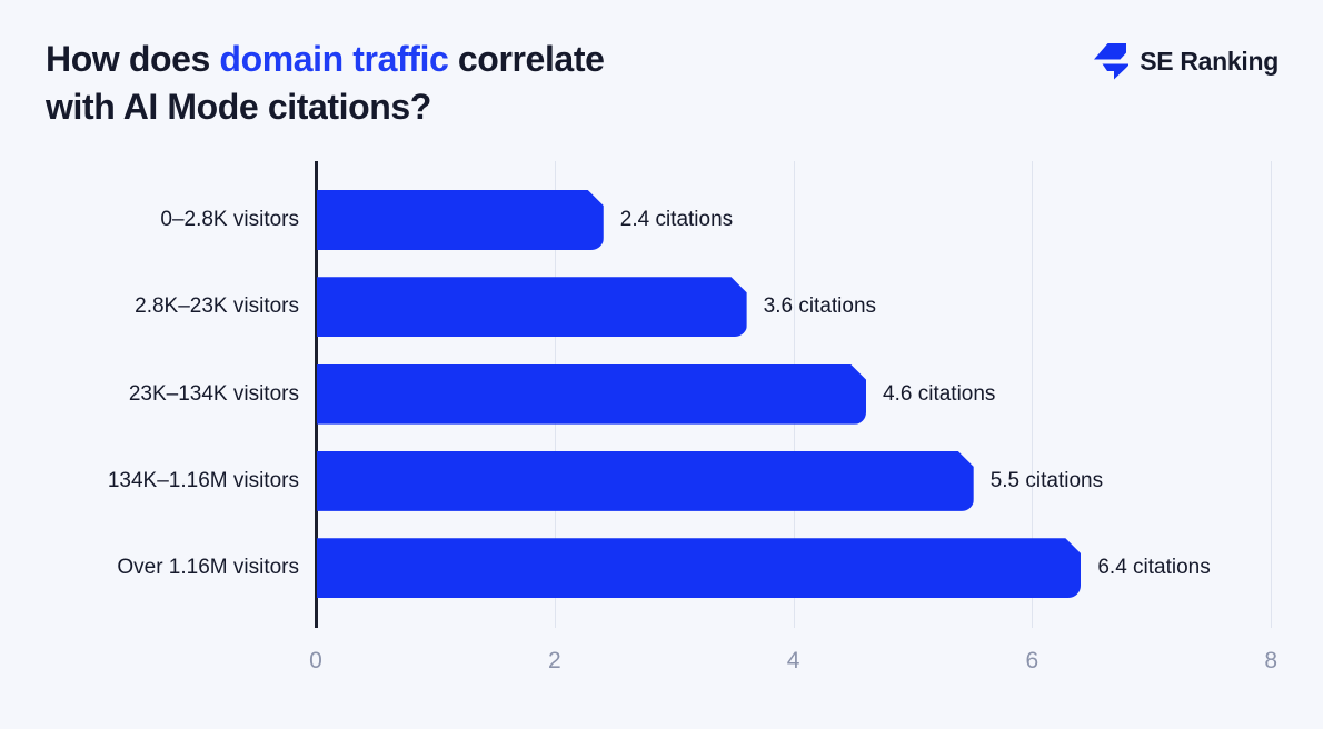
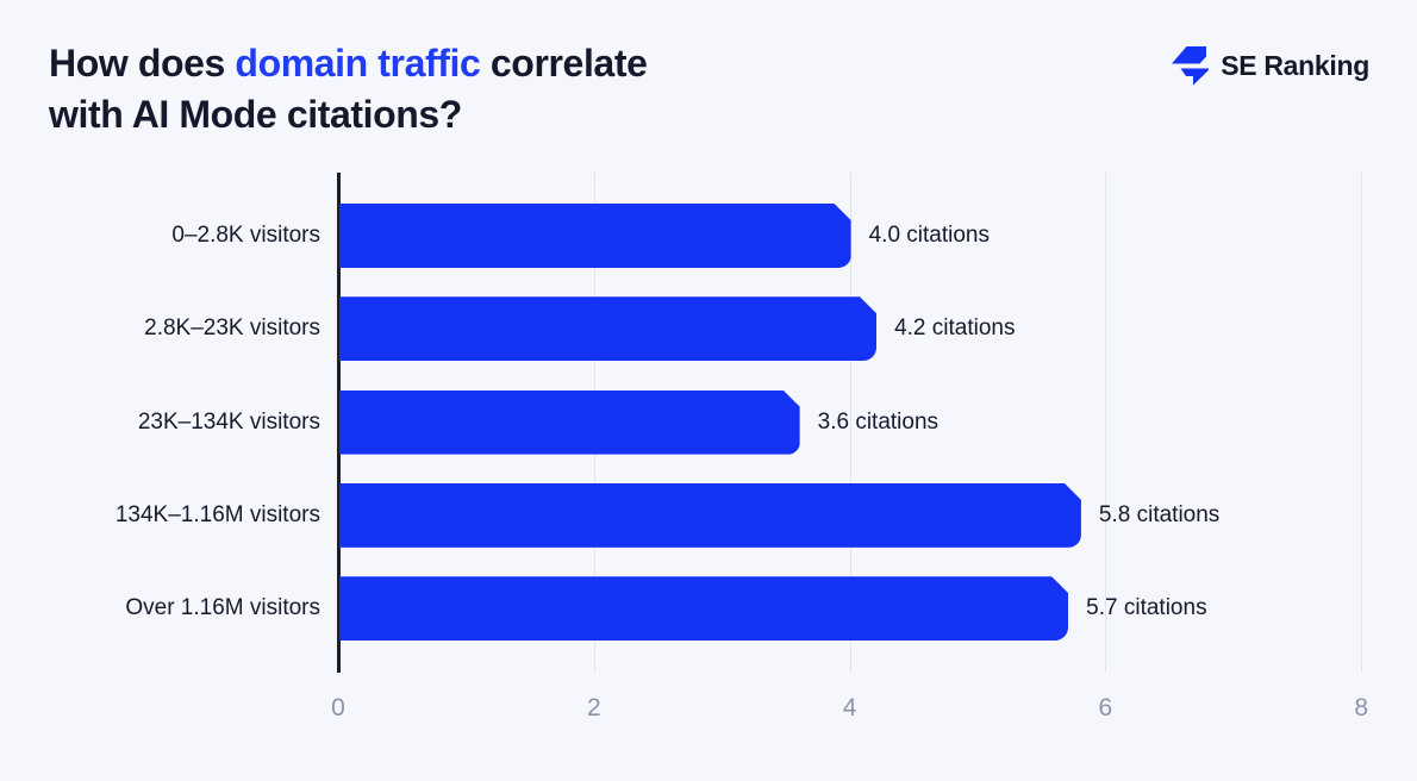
0–2.8K visitors: 2.4 -> 4.0
2.8K–23K visitors: 3.6 -> 4.2
23K–134K visitors: 4.6 -> 3.6
134K–1.16M visitors: 5.5 -> 5.8
Over 1.16M visitors: 6.4 -> 5.7
